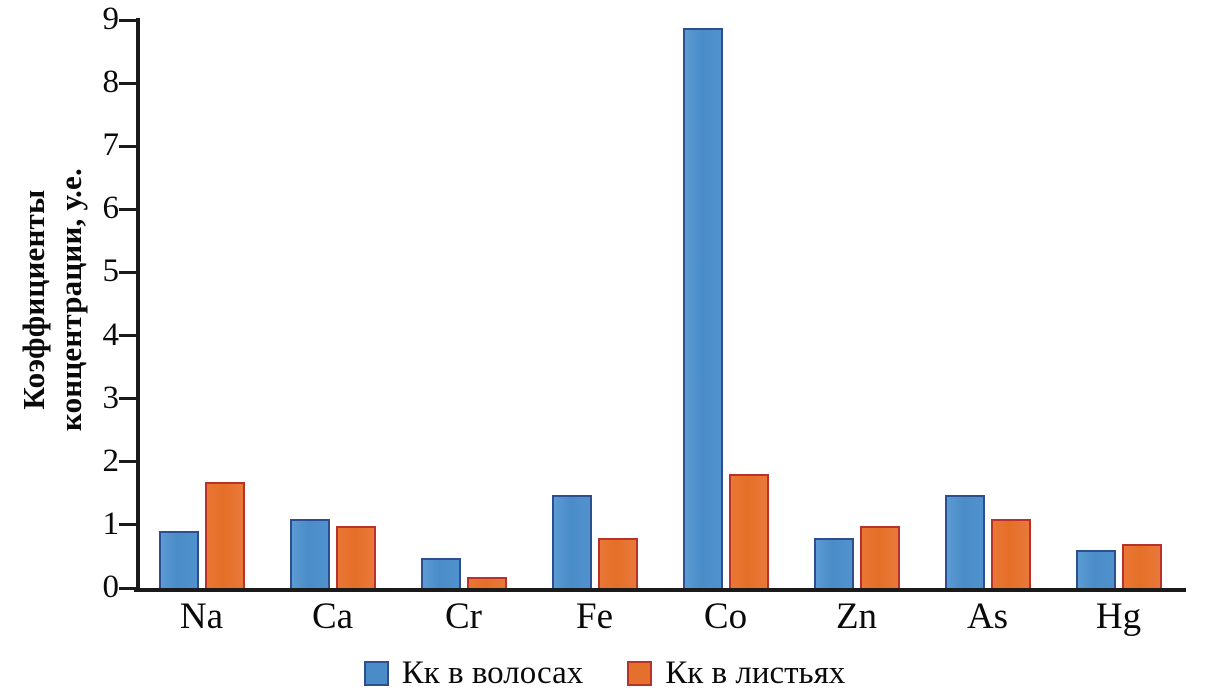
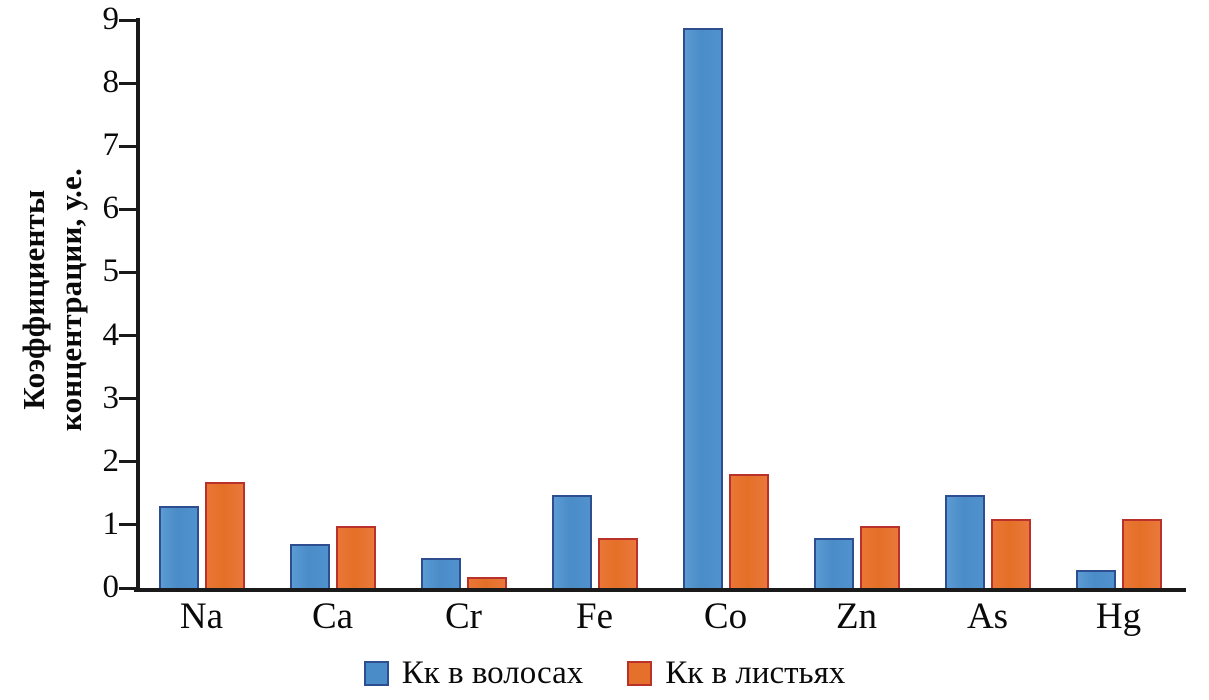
Кк в волосах/Na: 0.9 -> 1.3
Кк в волосах/Ca: 1.1 -> 0.7
Кк в волосах/Hg: 0.6 -> 0.3
Кк в листьях/Hg: 0.7 -> 1.1
